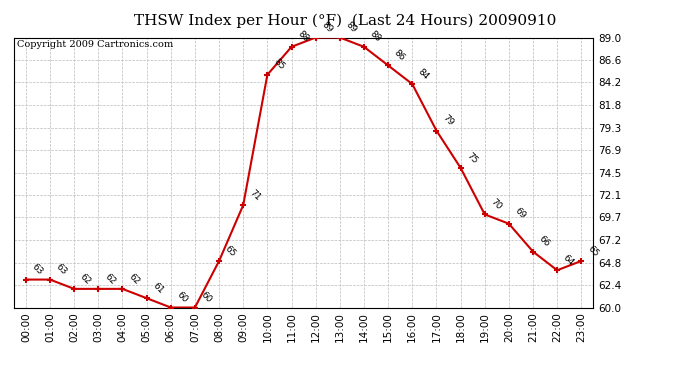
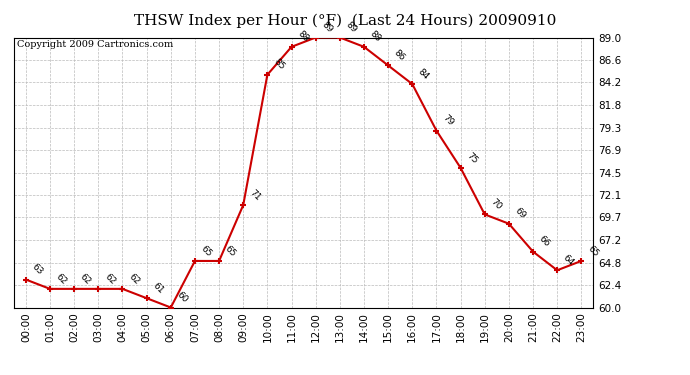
01:00: 63 -> 62
07:00: 60 -> 65
